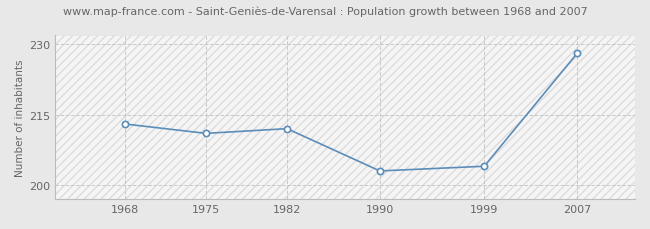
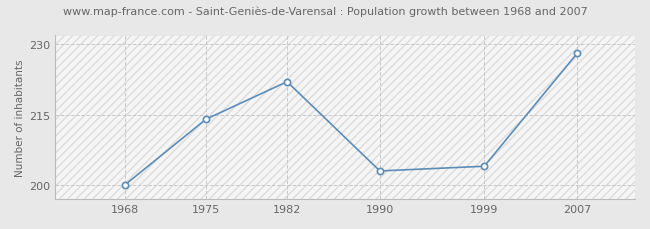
1968: 213 -> 200
1975: 211 -> 214
1982: 212 -> 222
